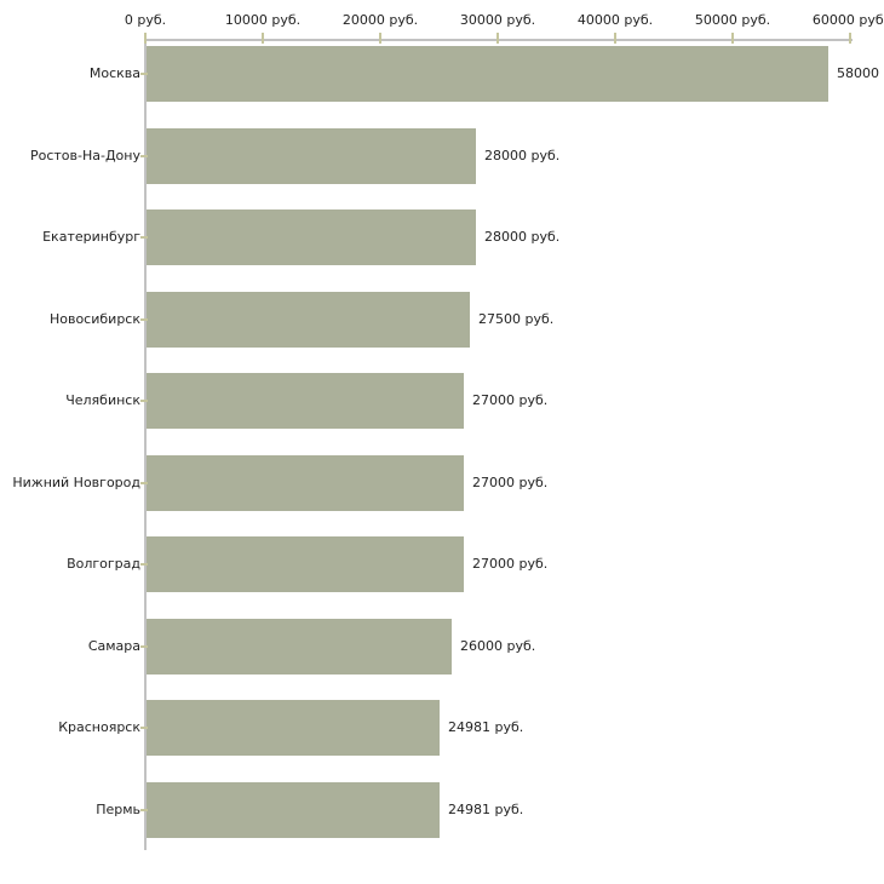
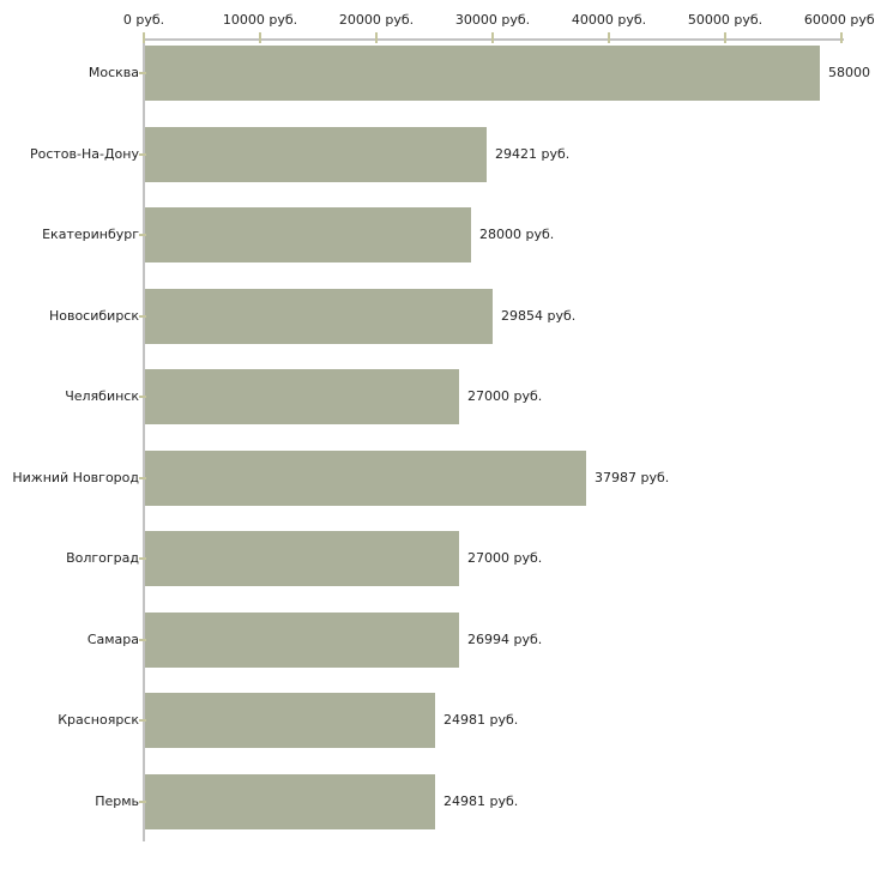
Ростов-На-Дону: 28000 -> 29421
Новосибирск: 27500 -> 29854
Нижний Новгород: 27000 -> 37987
Самара: 26000 -> 26994
